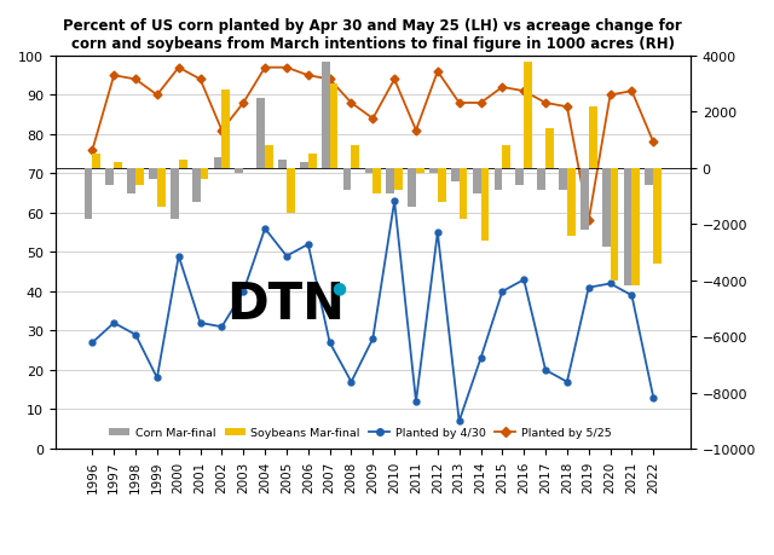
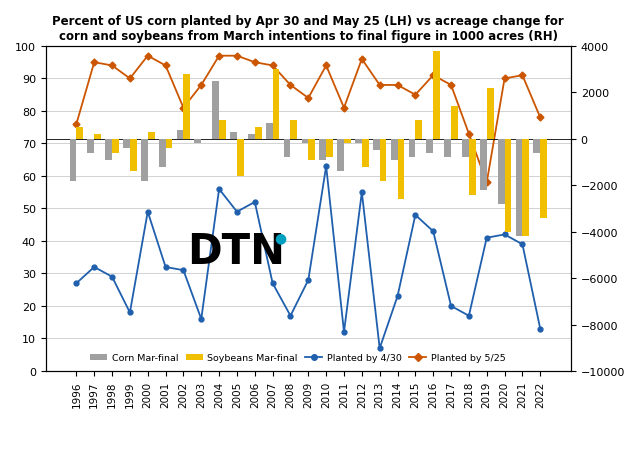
Planted by 4/30/2003: 40 -> 16
Corn Mar-final/2007: 3800 -> 700
Planted by 4/30/2015: 40 -> 48
Planted by 5/25/2015: 92 -> 85
Planted by 5/25/2018: 87 -> 73
